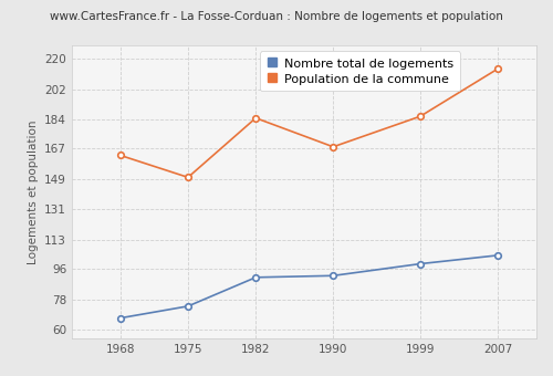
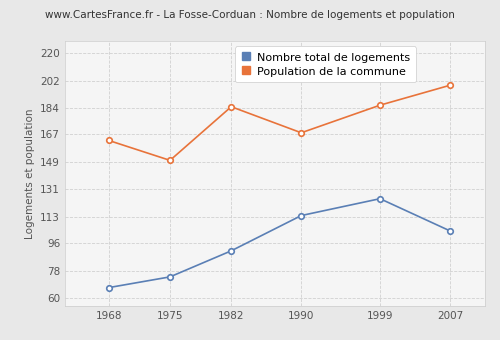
Nombre total de logements/1990: 92 -> 114
Nombre total de logements/1999: 99 -> 125
Population de la commune/2007: 214 -> 199
